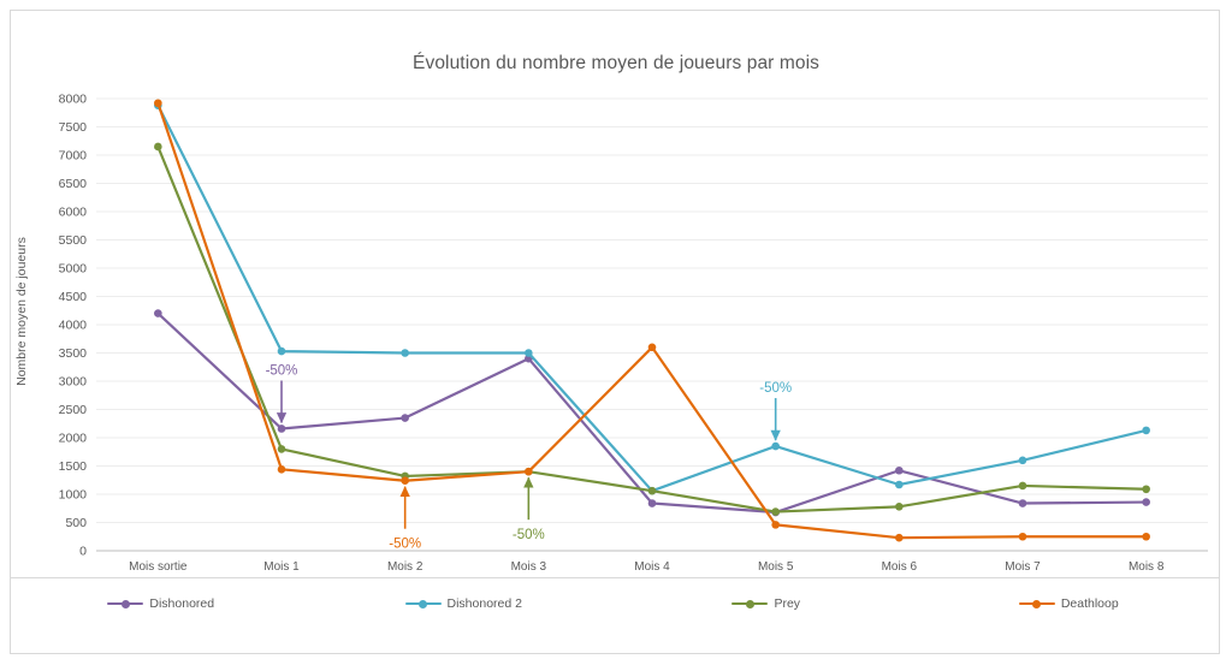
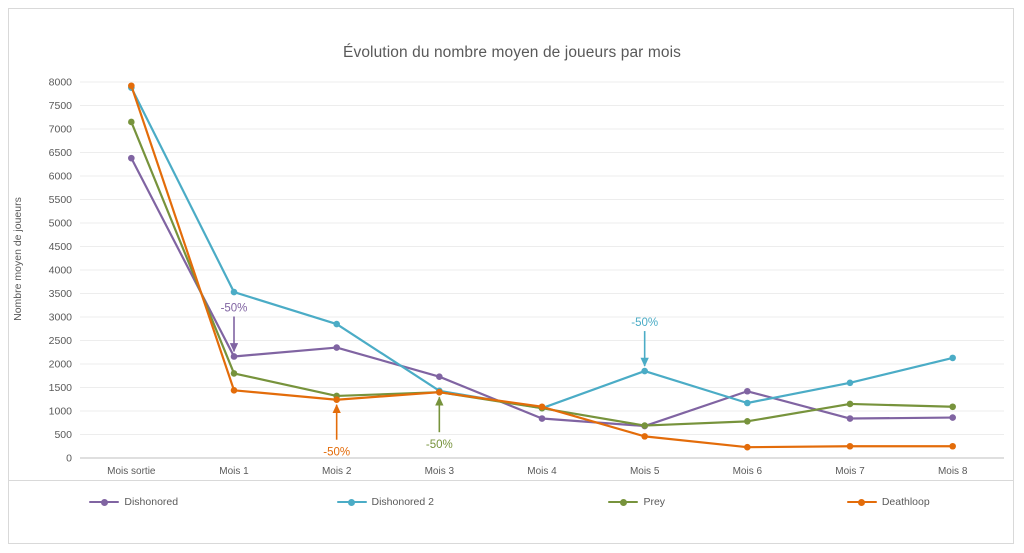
Dishonored/Mois sortie: 4200 -> 6400
Dishonored 2/Mois 2: 3500 -> 2800
Dishonored/Mois 3: 3400 -> 1700
Dishonored 2/Mois 3: 3500 -> 1400
Deathloop/Mois 4: 3600 -> 1100
